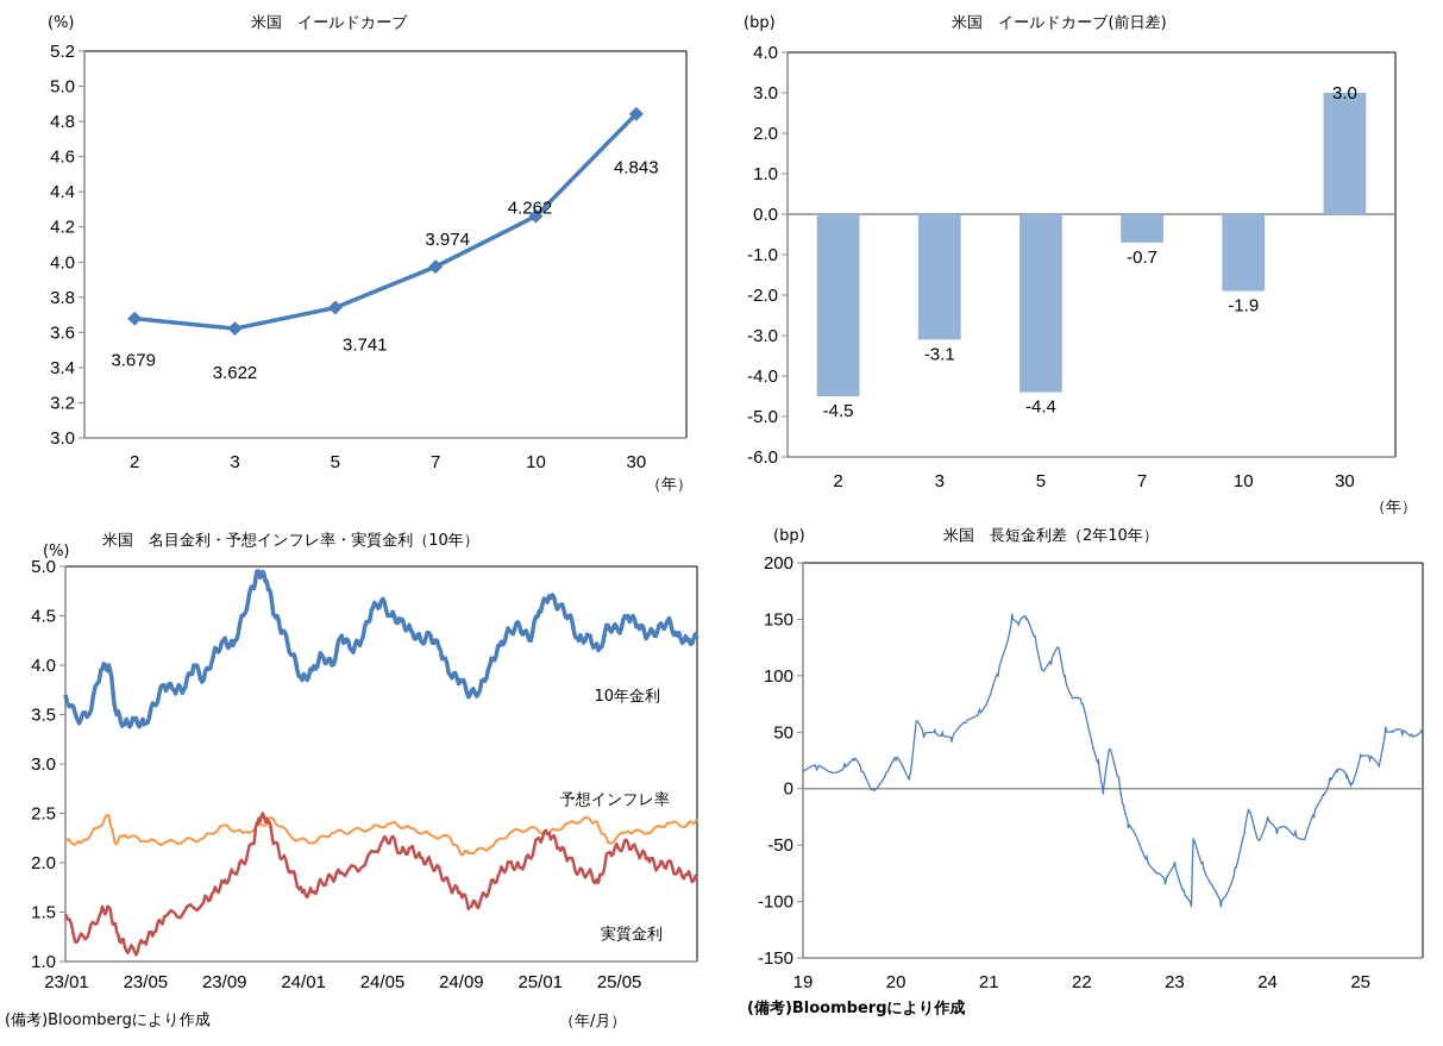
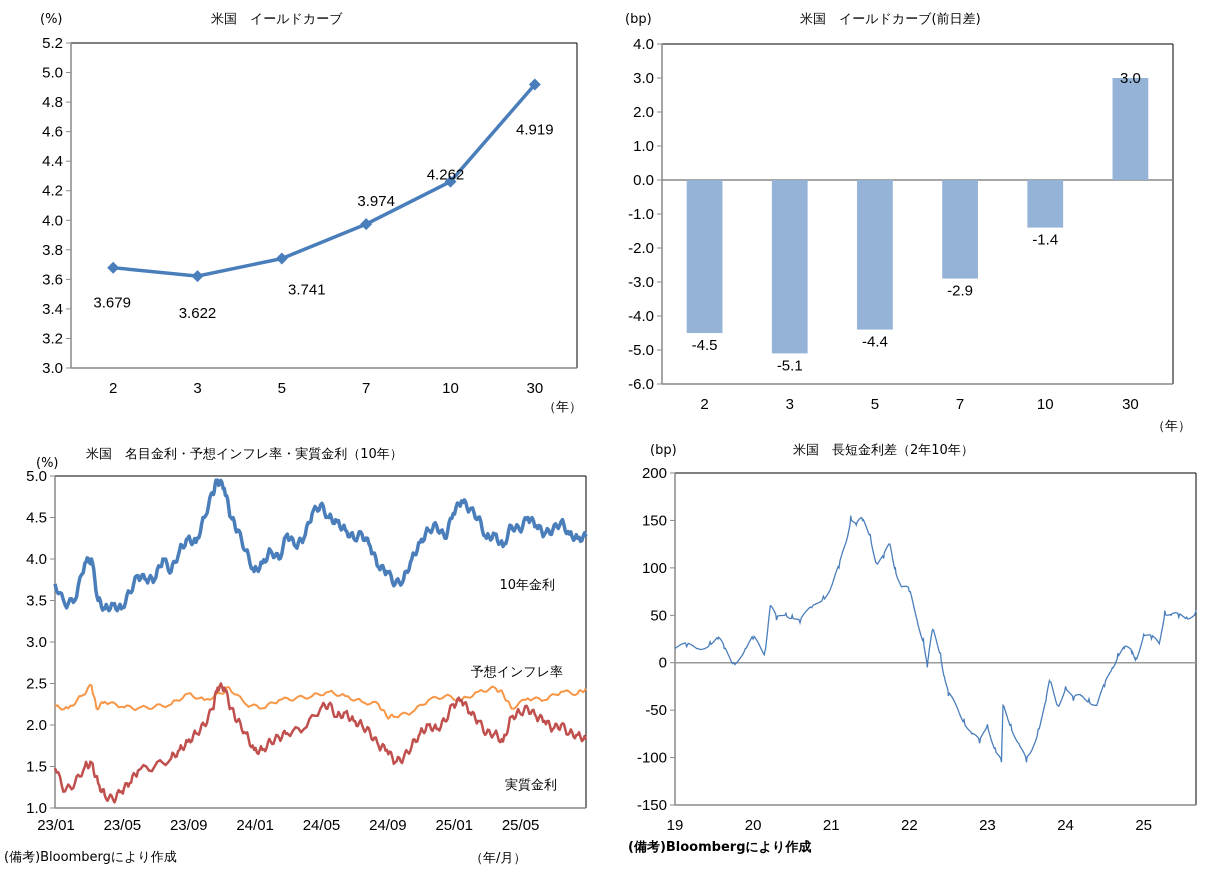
米国 イールドカーブ/30: 4.843 -> 4.919
米国 イールドカーブ(前日差)/3: -3.1 -> -5.1
米国 イールドカーブ(前日差)/7: -0.7 -> -2.9
米国 イールドカーブ(前日差)/10: -1.9 -> -1.4
